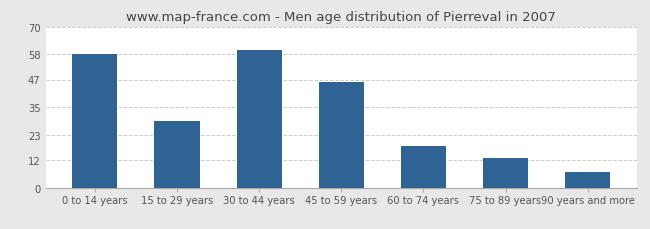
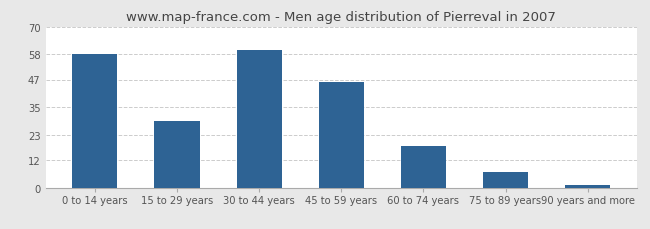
75 to 89 years: 13 -> 7
90 years and more: 7 -> 1
